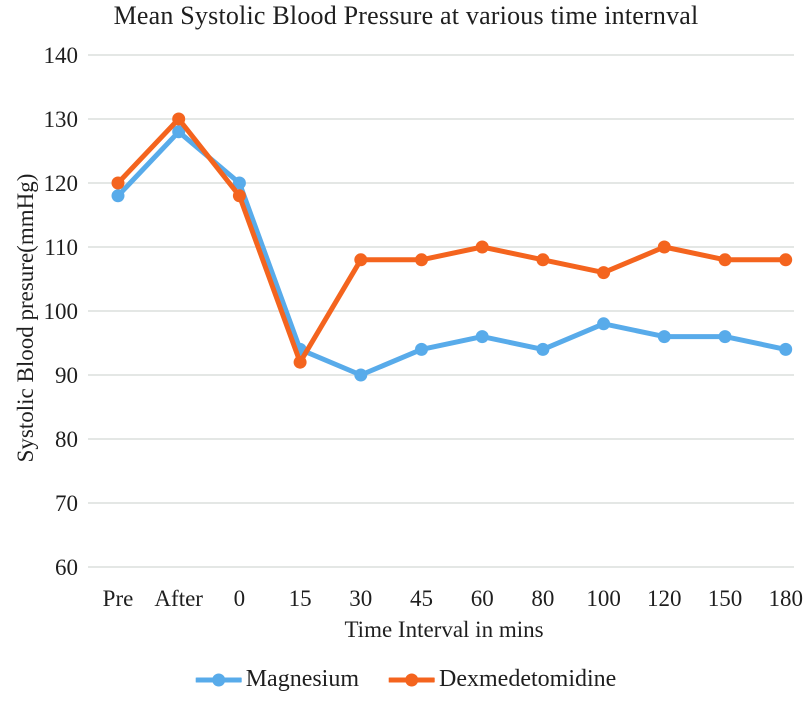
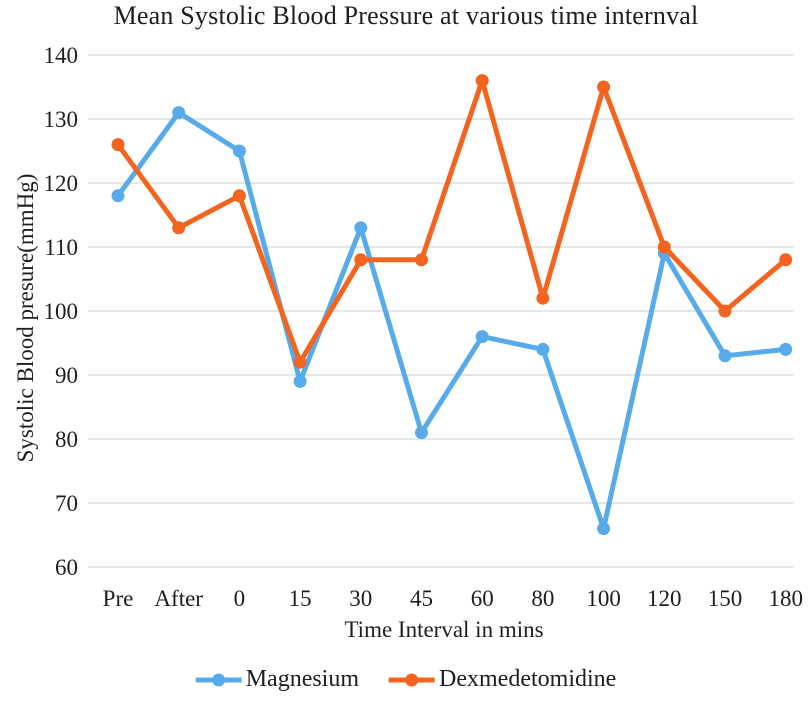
Dexmedetomidine/Pre: 120 -> 126
Magnesium/After: 128 -> 131
Dexmedetomidine/After: 130 -> 113
Magnesium/0: 120 -> 125
Magnesium/15: 94 -> 89
Magnesium/30: 90 -> 113
Magnesium/45: 94 -> 81
Dexmedetomidine/60: 110 -> 136
Dexmedetomidine/80: 108 -> 102
Magnesium/100: 98 -> 66
Dexmedetomidine/100: 106 -> 135
Magnesium/120: 96 -> 109
Magnesium/150: 96 -> 93
Dexmedetomidine/150: 108 -> 100
